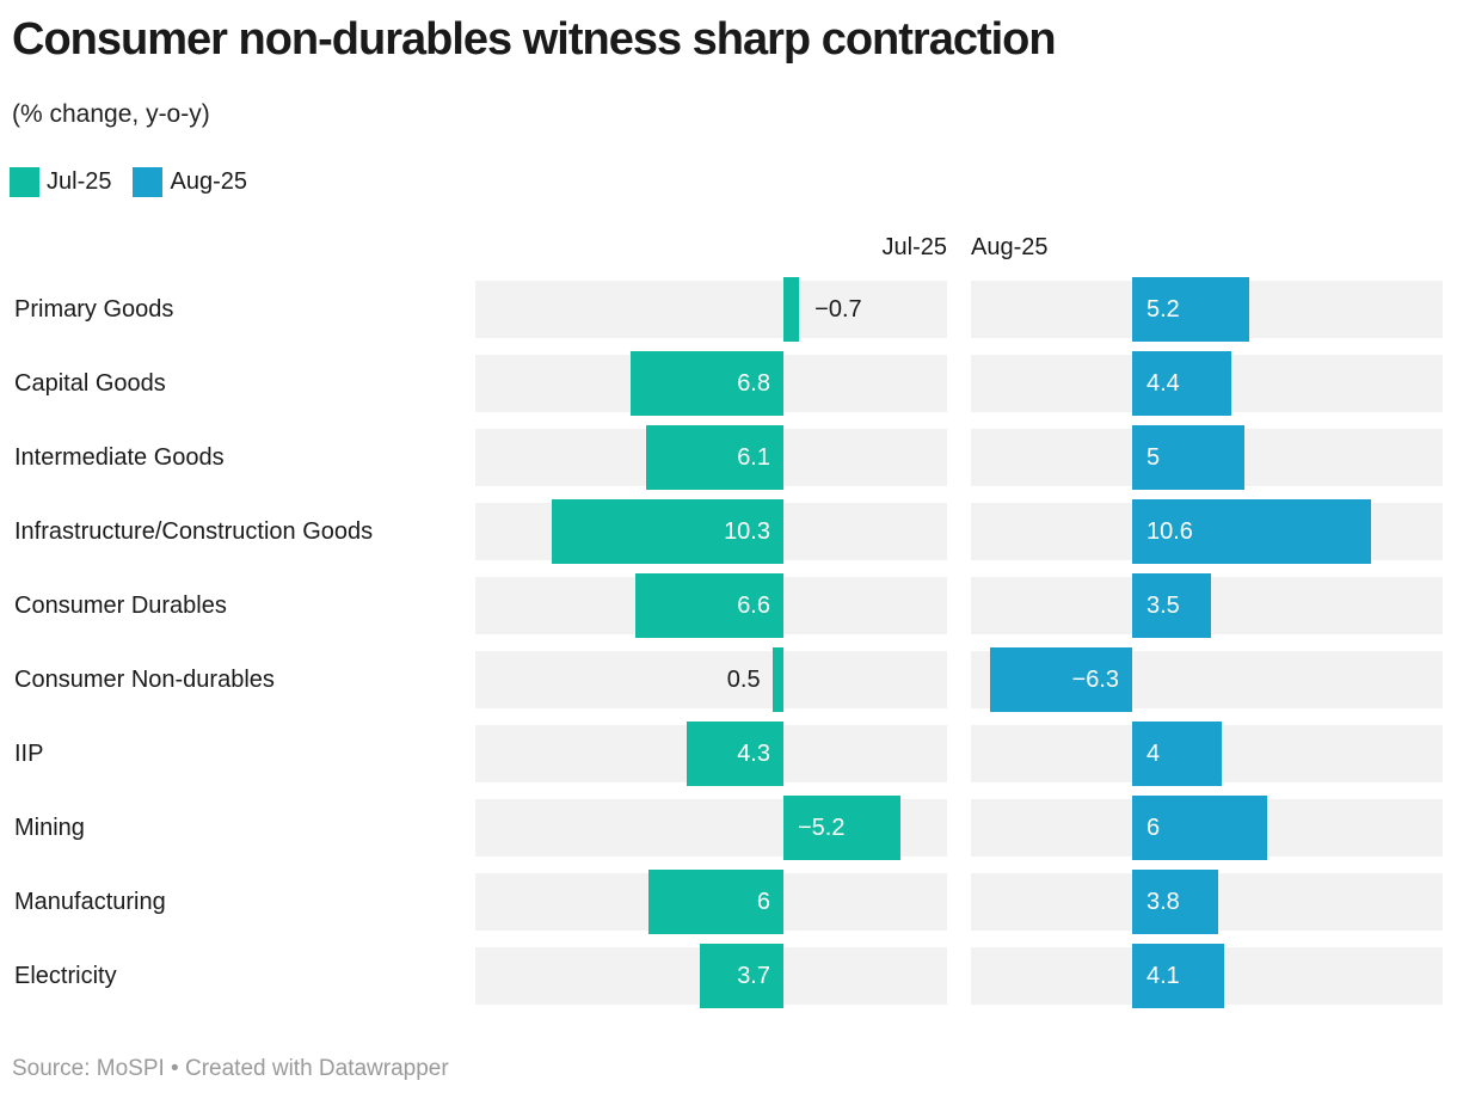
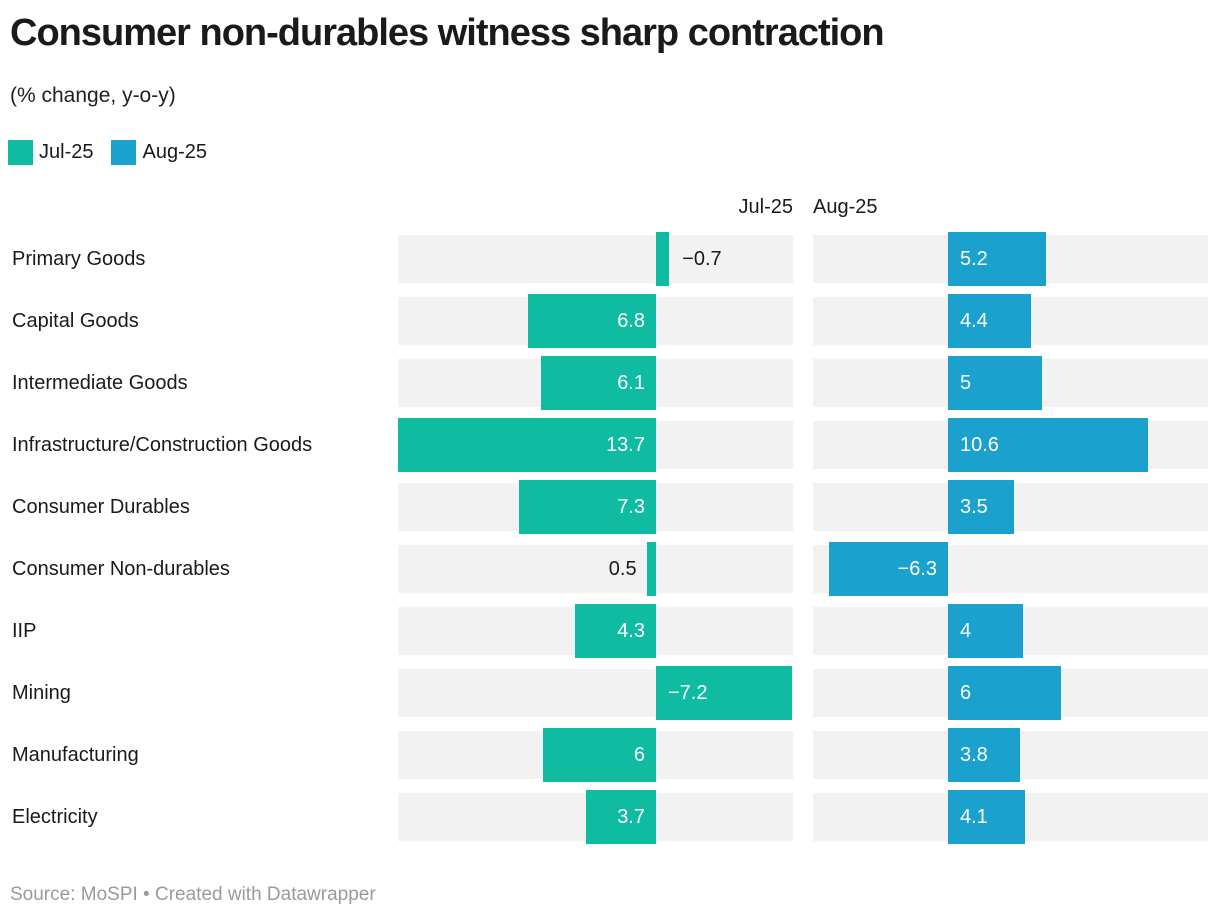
Jul-25/Infrastructure/Construction Goods: 10.3 -> 13.7
Jul-25/Consumer Durables: 6.6 -> 7.3
Jul-25/Mining: −5.2 -> −7.2
